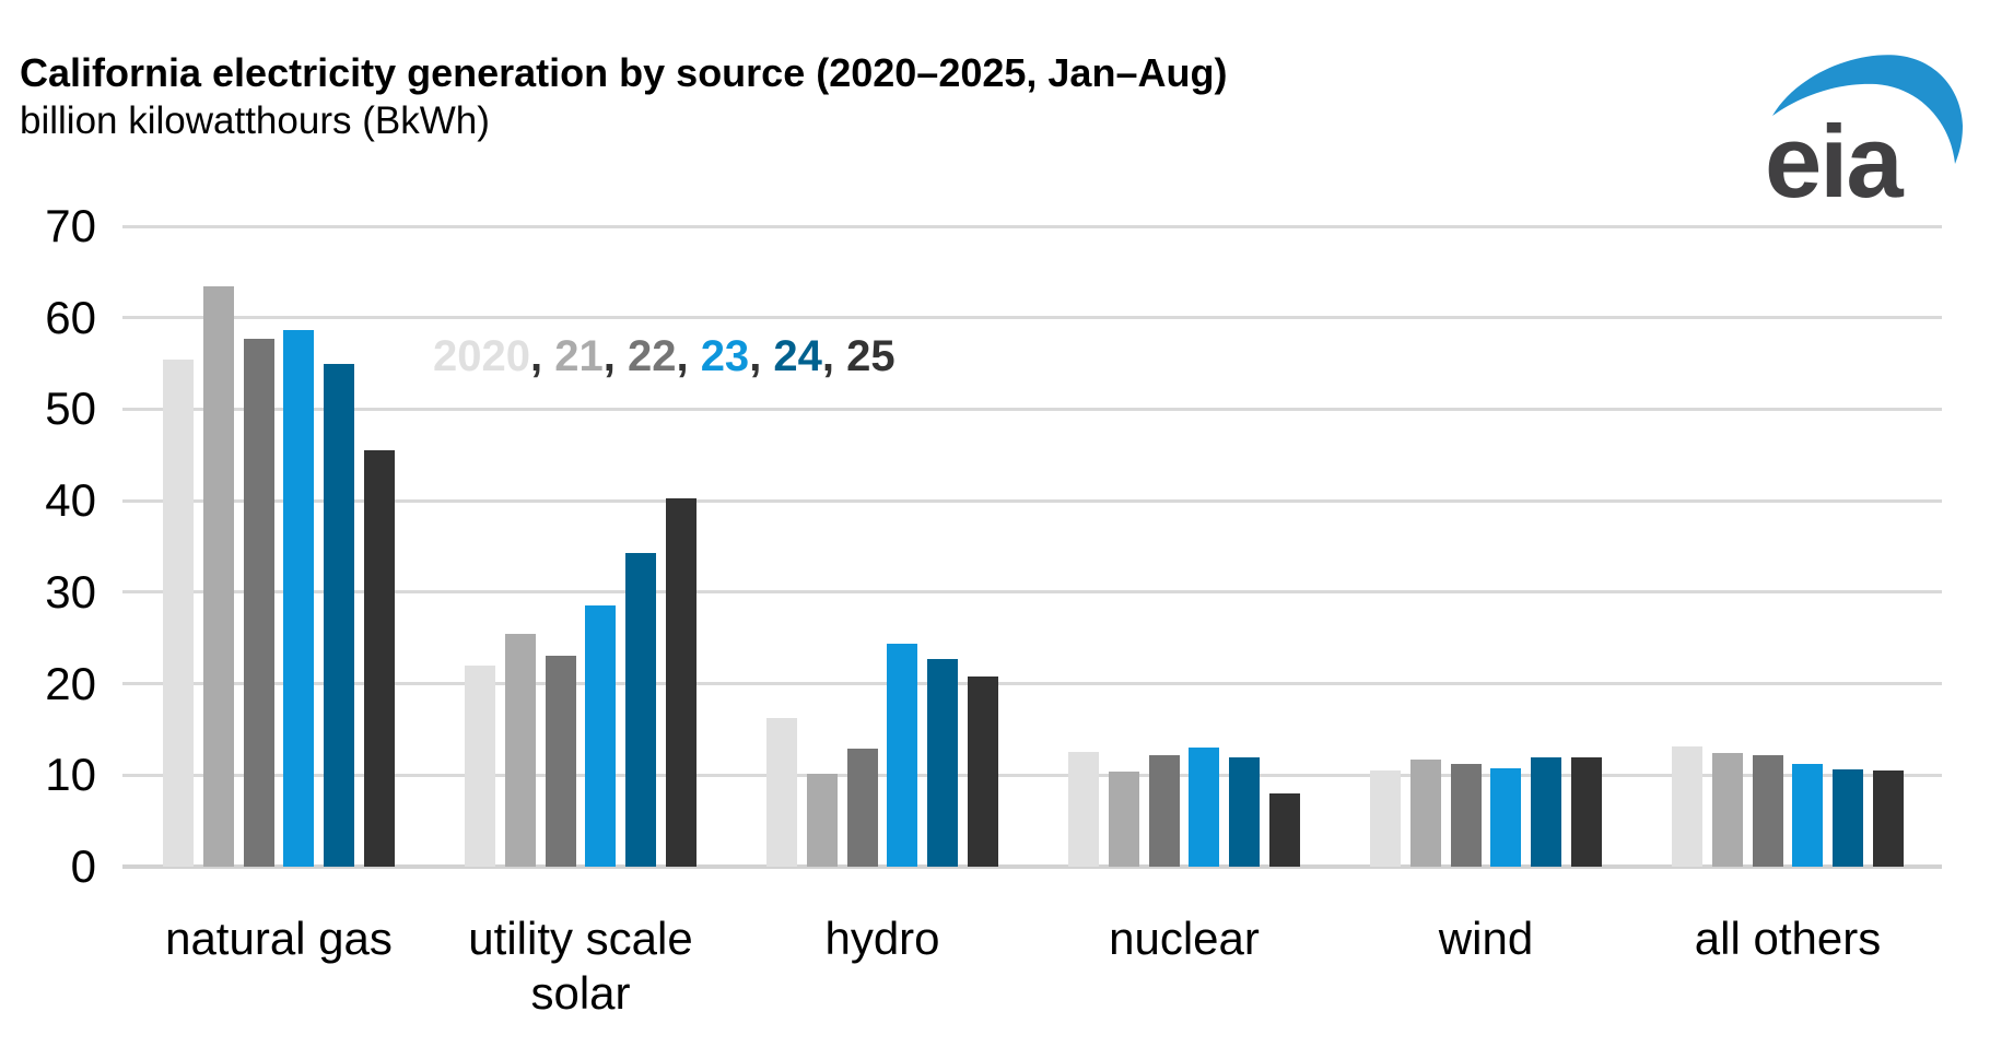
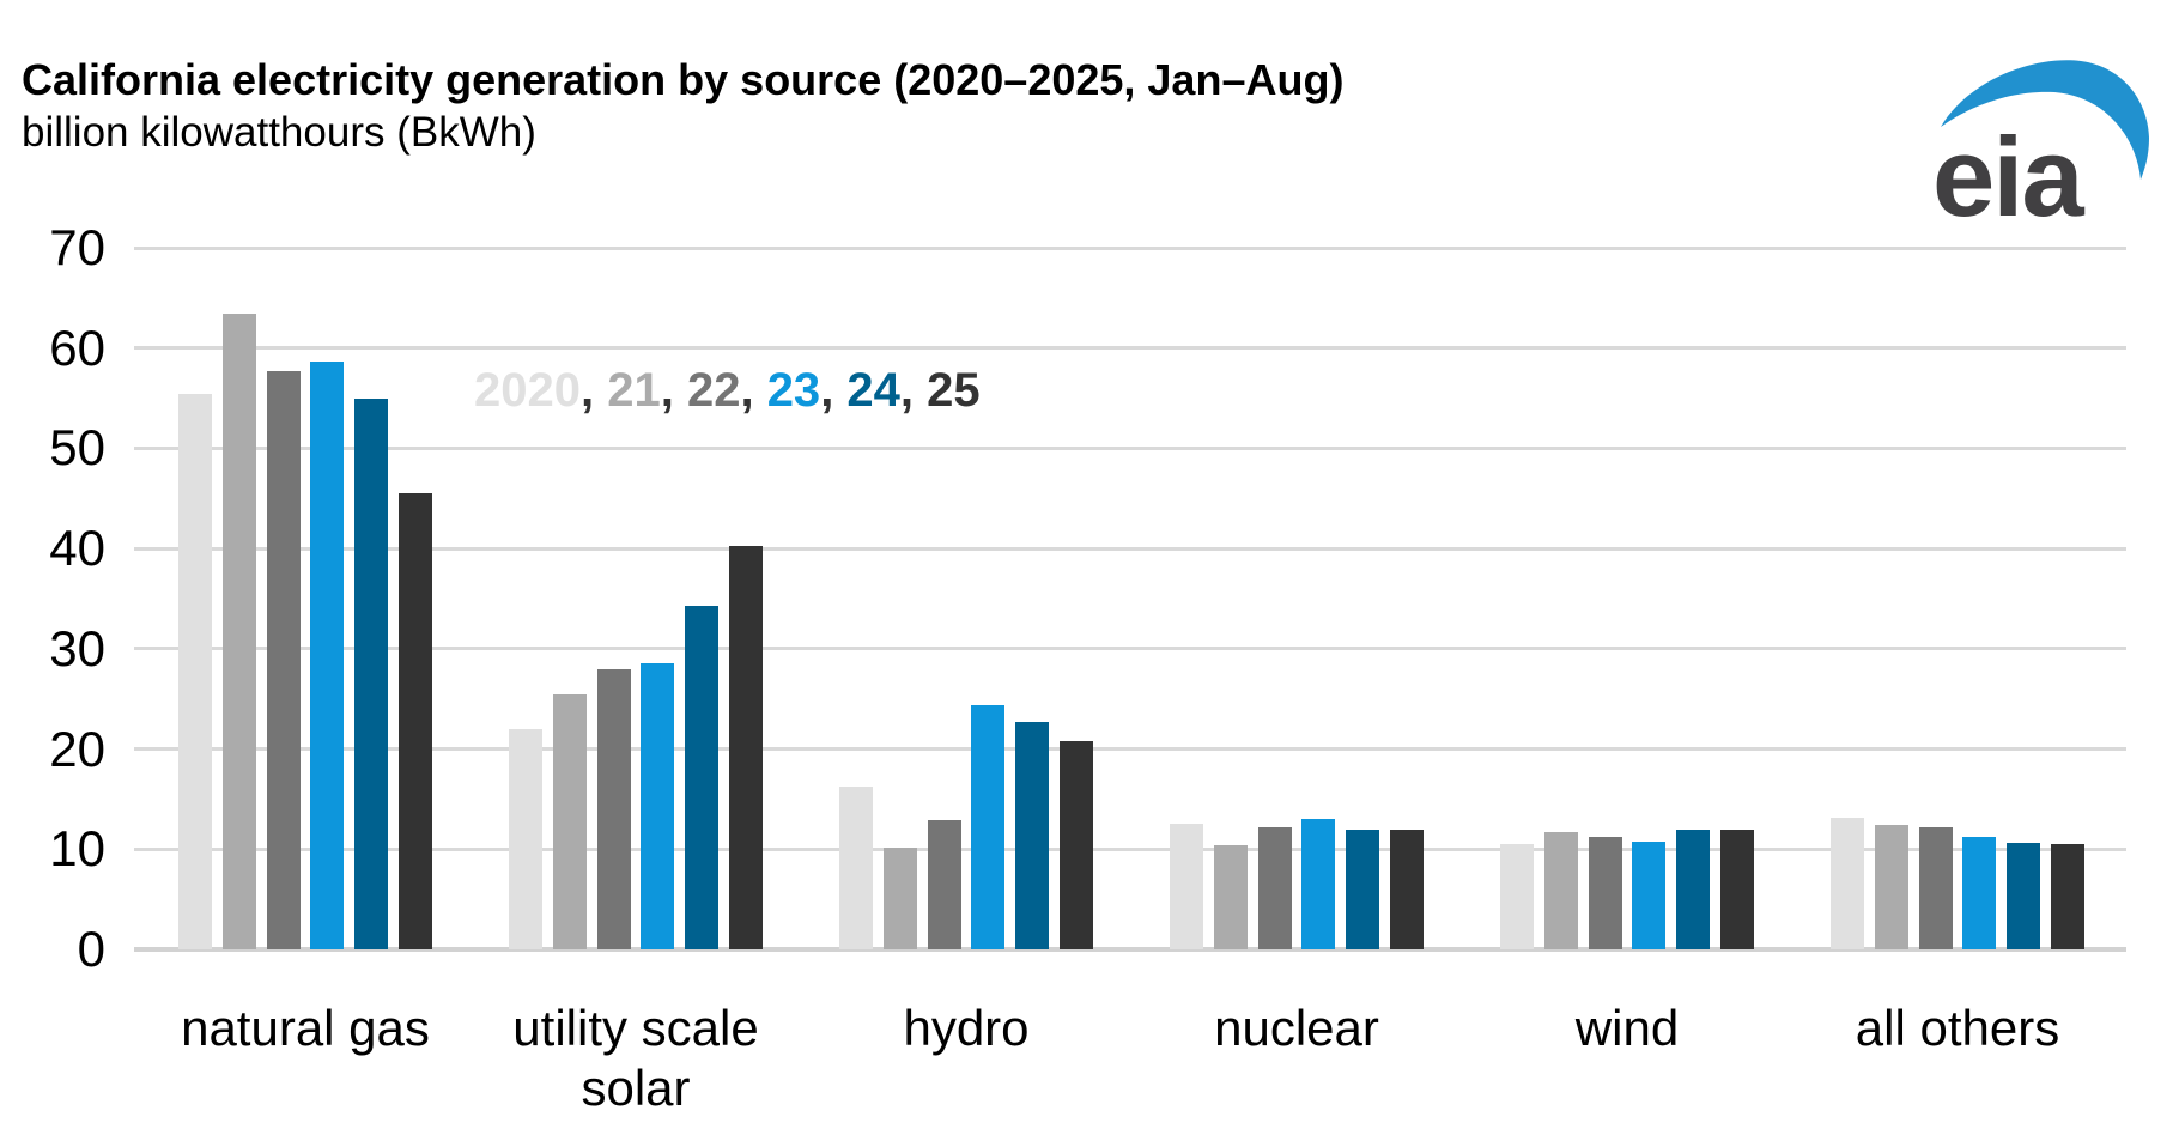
22/utility scale solar: 23 -> 28
25/nuclear: 8 -> 12
